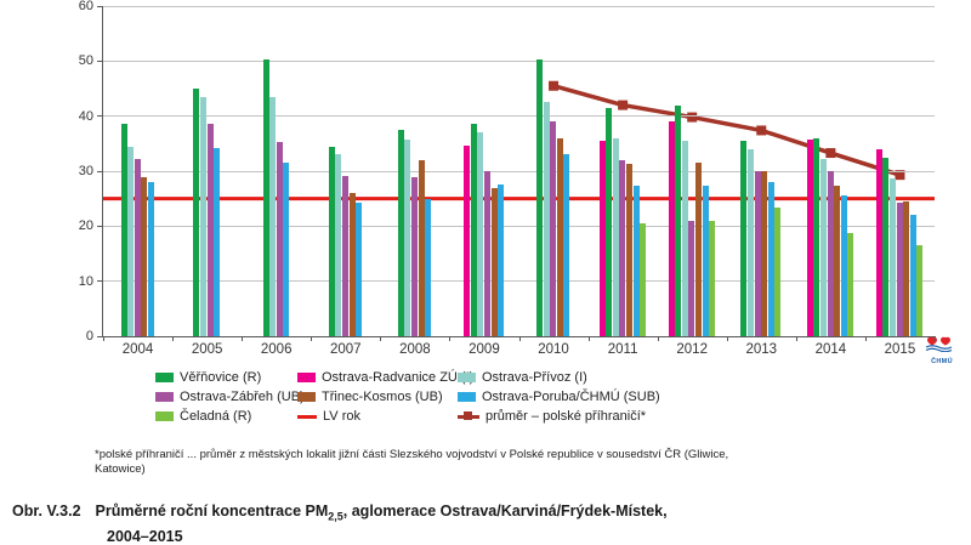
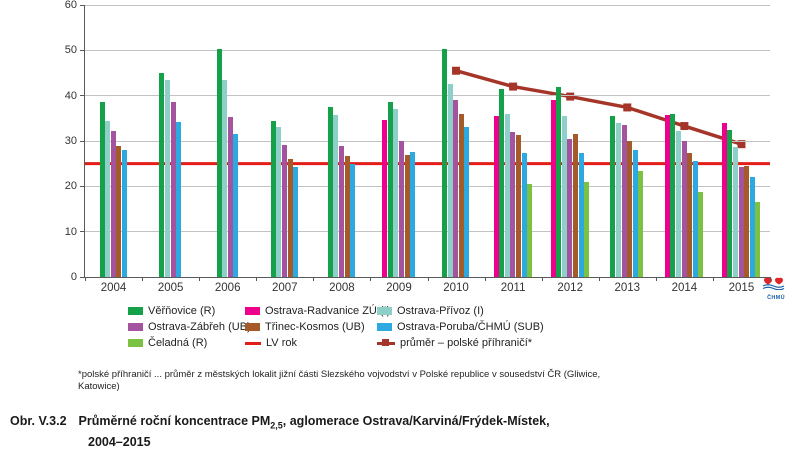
Třinec-Kosmos (UB)/2008: 32 -> 27
Ostrava-Zábřeh (UB)/2012: 21 -> 30
Ostrava-Zábřeh (UB)/2013: 30 -> 34
